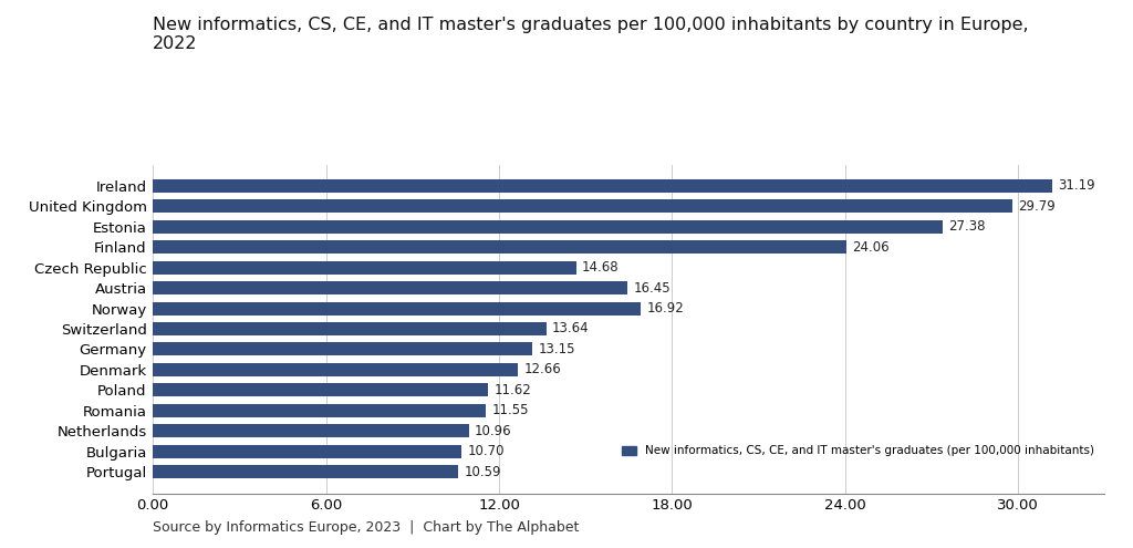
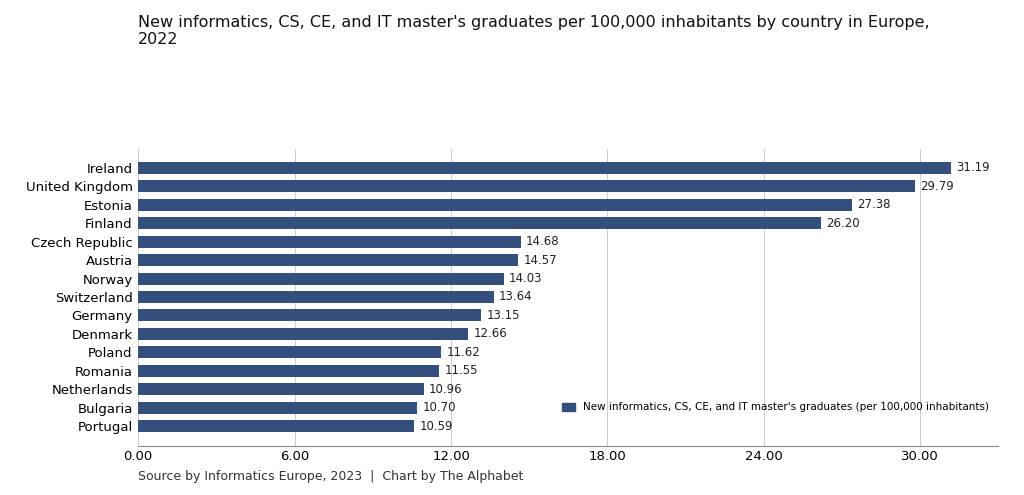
Finland: 24.06 -> 26.20
Austria: 16.45 -> 14.57
Norway: 16.92 -> 14.03
